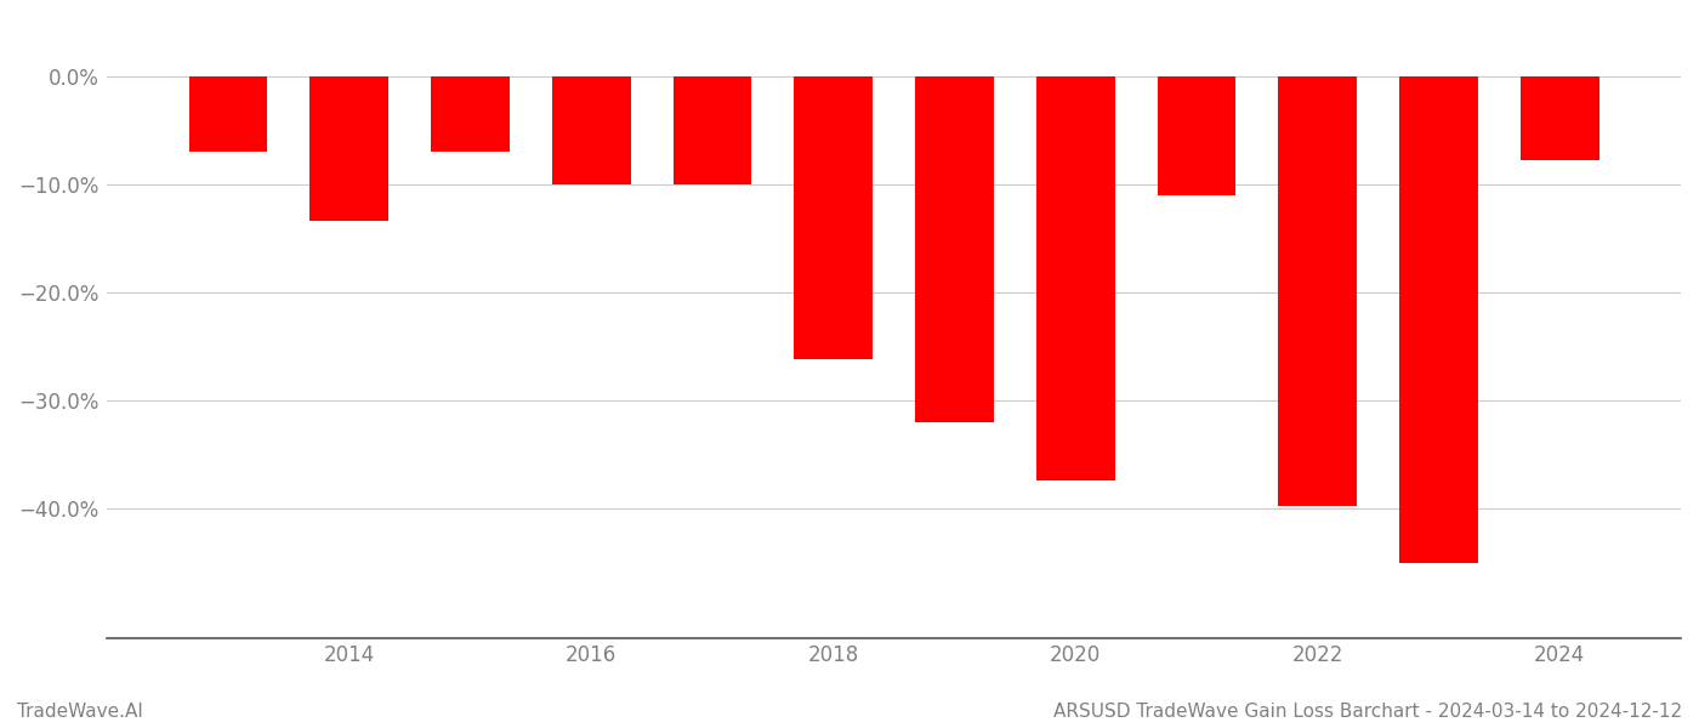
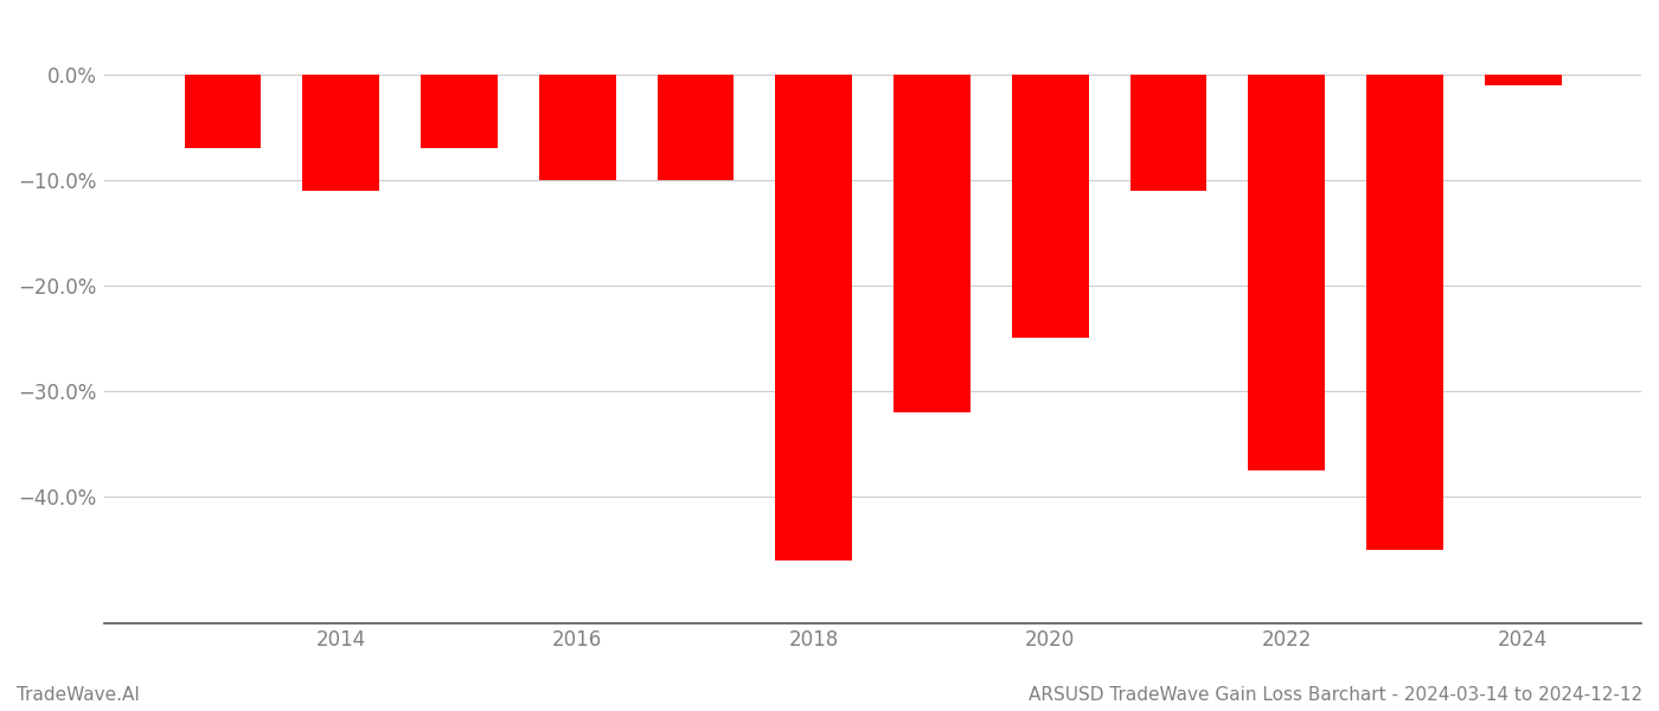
2014: -13.4% -> -11.0%
2018: -26.2% -> -46.0%
2020: -37.4% -> -25.0%
2022: -39.8% -> -37.5%
2024: -7.8% -> -1.0%
